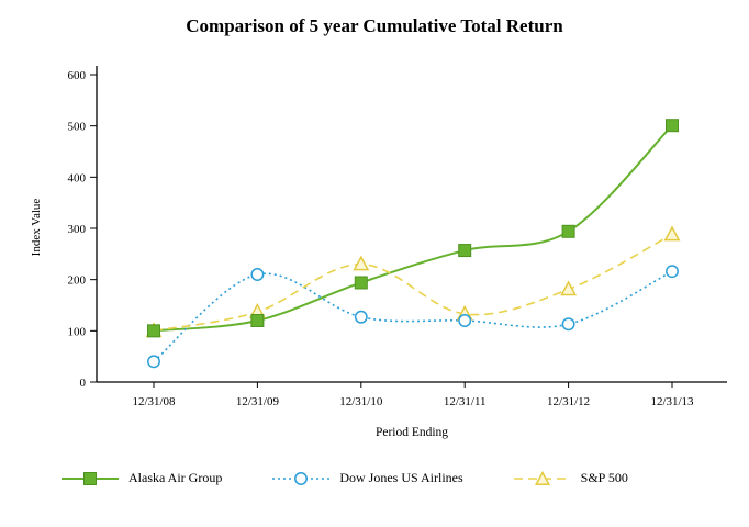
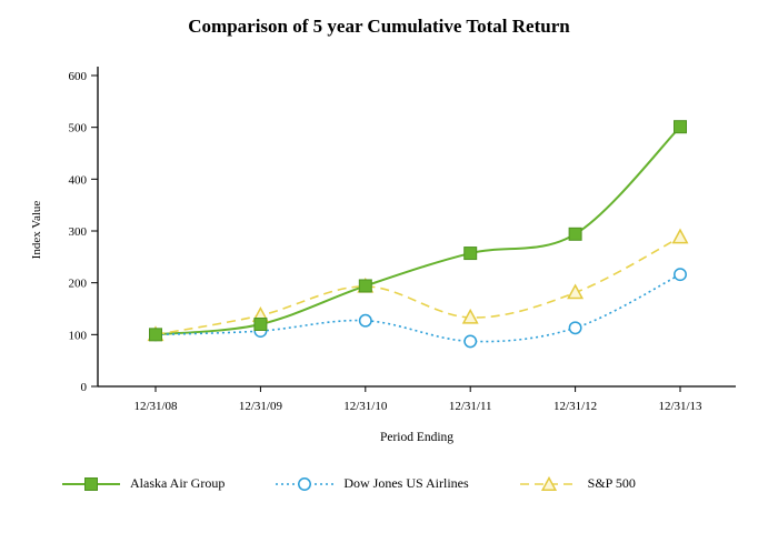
Dow Jones US Airlines/12/31/08: 40 -> 100
Dow Jones US Airlines/12/31/09: 210 -> 110
S&P 500/12/31/10: 230 -> 190
Dow Jones US Airlines/12/31/11: 120 -> 90
